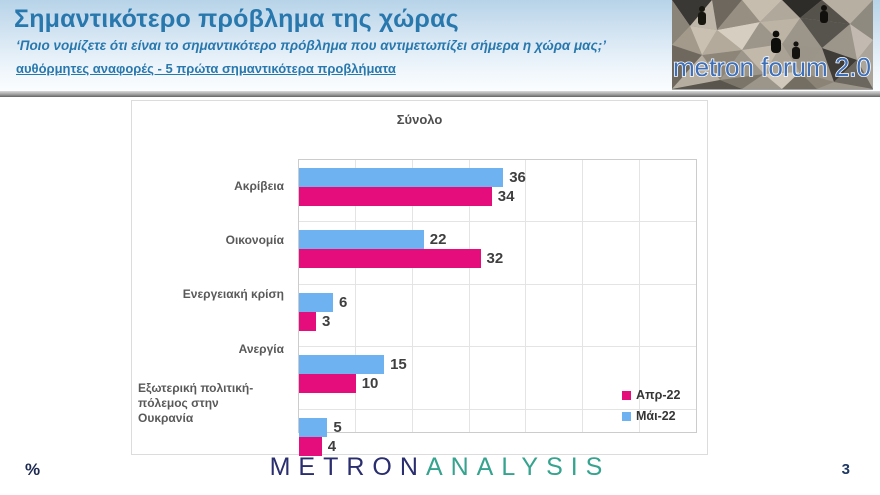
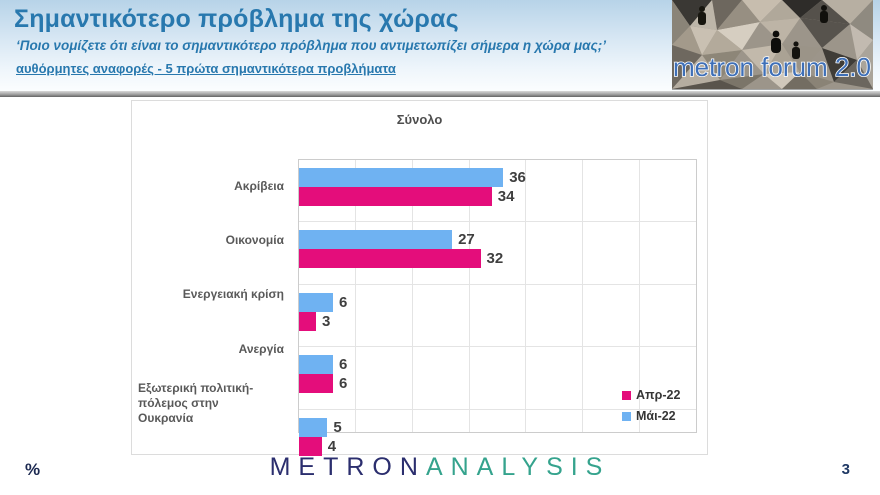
Μάι-22/Οικονομία: 22 -> 27
Μάι-22/Ανεργία: 15 -> 6
Απρ-22/Ανεργία: 10 -> 6
